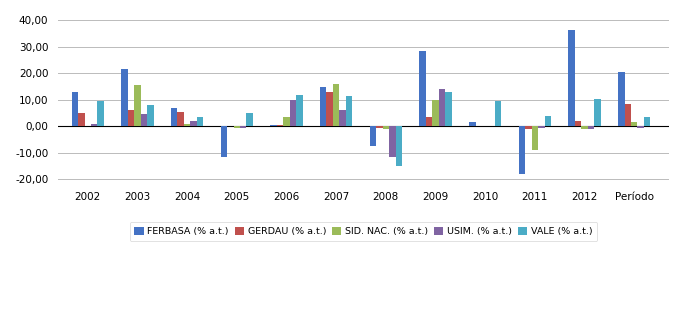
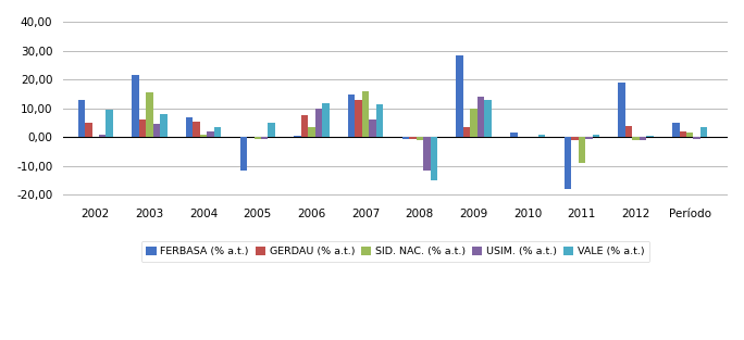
GERDAU (% a.t.)/2006: 0,5 -> 7,5
FERBASA (% a.t.)/2008: -7,5 -> -0,5
VALE (% a.t.)/2010: 9,5 -> 1,0
VALE (% a.t.)/2011: 4,0 -> 1,0
FERBASA (% a.t.)/2012: 36,5 -> 19,0
GERDAU (% a.t.)/2012: 2,0 -> 4,0
VALE (% a.t.)/2012: 10,5 -> 0,5
FERBASA (% a.t.)/Período: 20,5 -> 5,0
GERDAU (% a.t.)/Período: 8,5 -> 2,0
